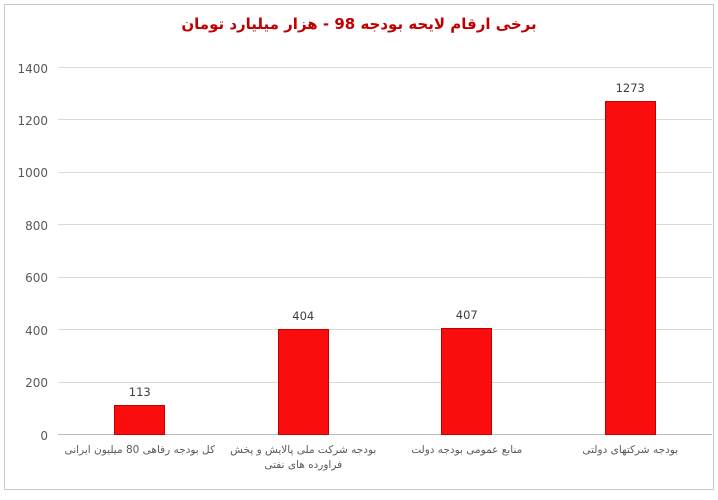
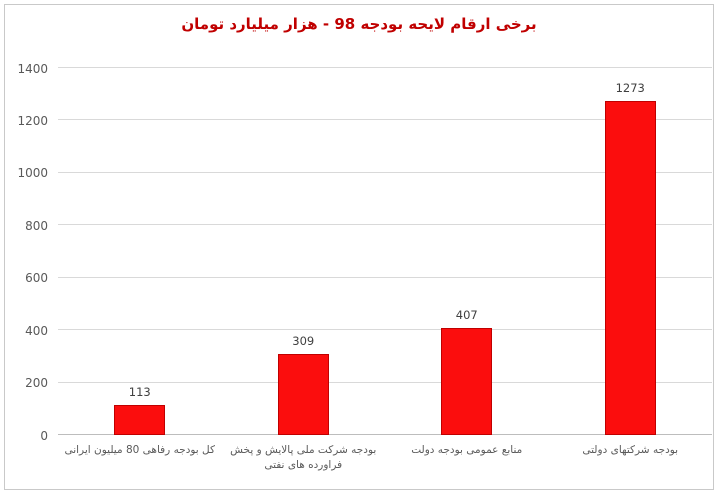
بودجه شرکت ملی پالایش و پخش فراورده های نفتی: 404 -> 309
